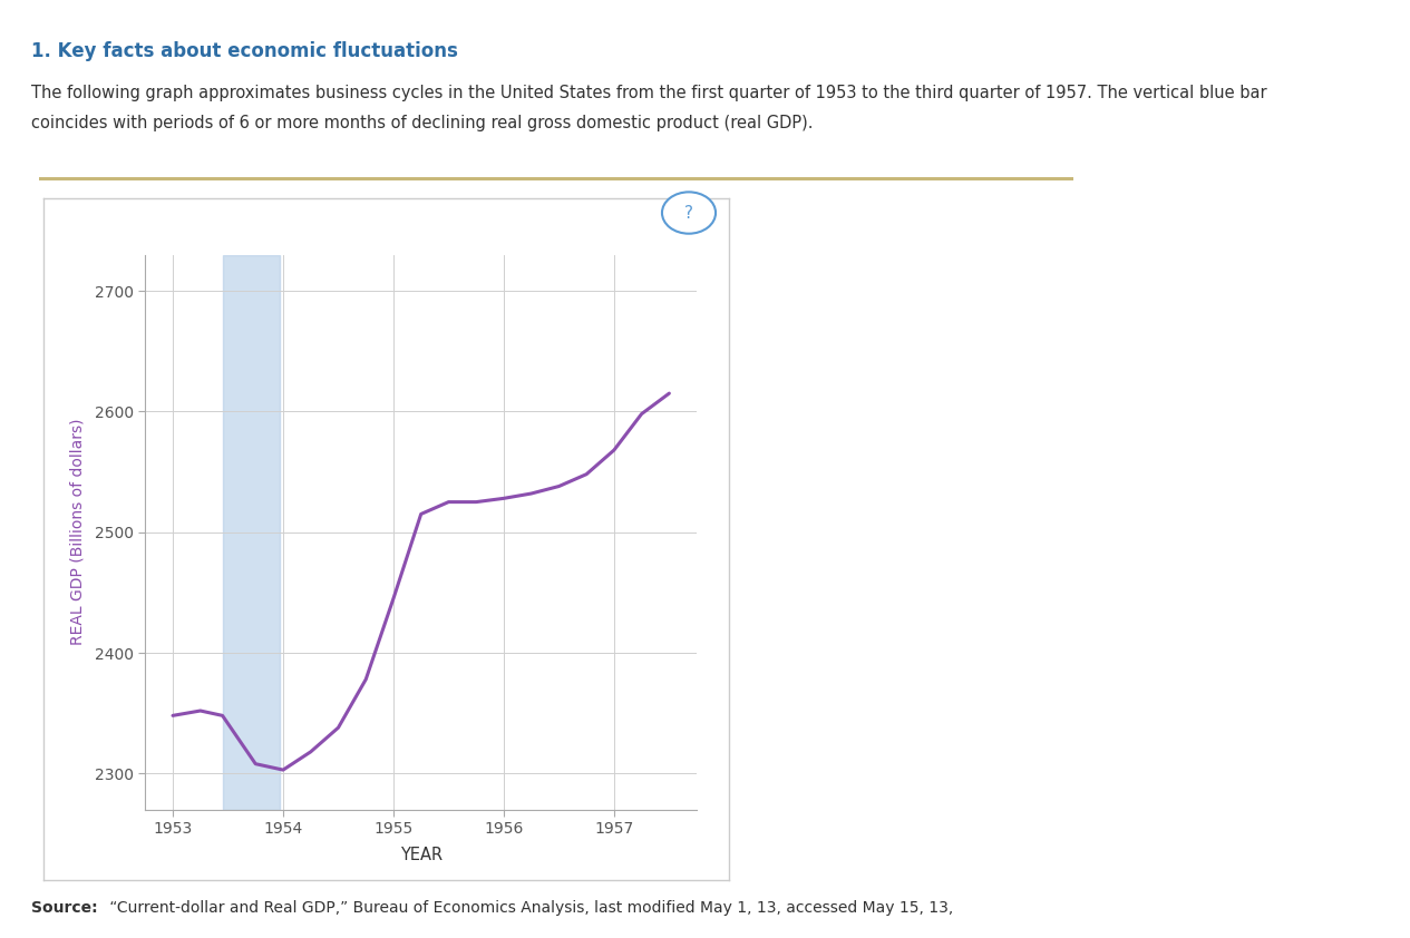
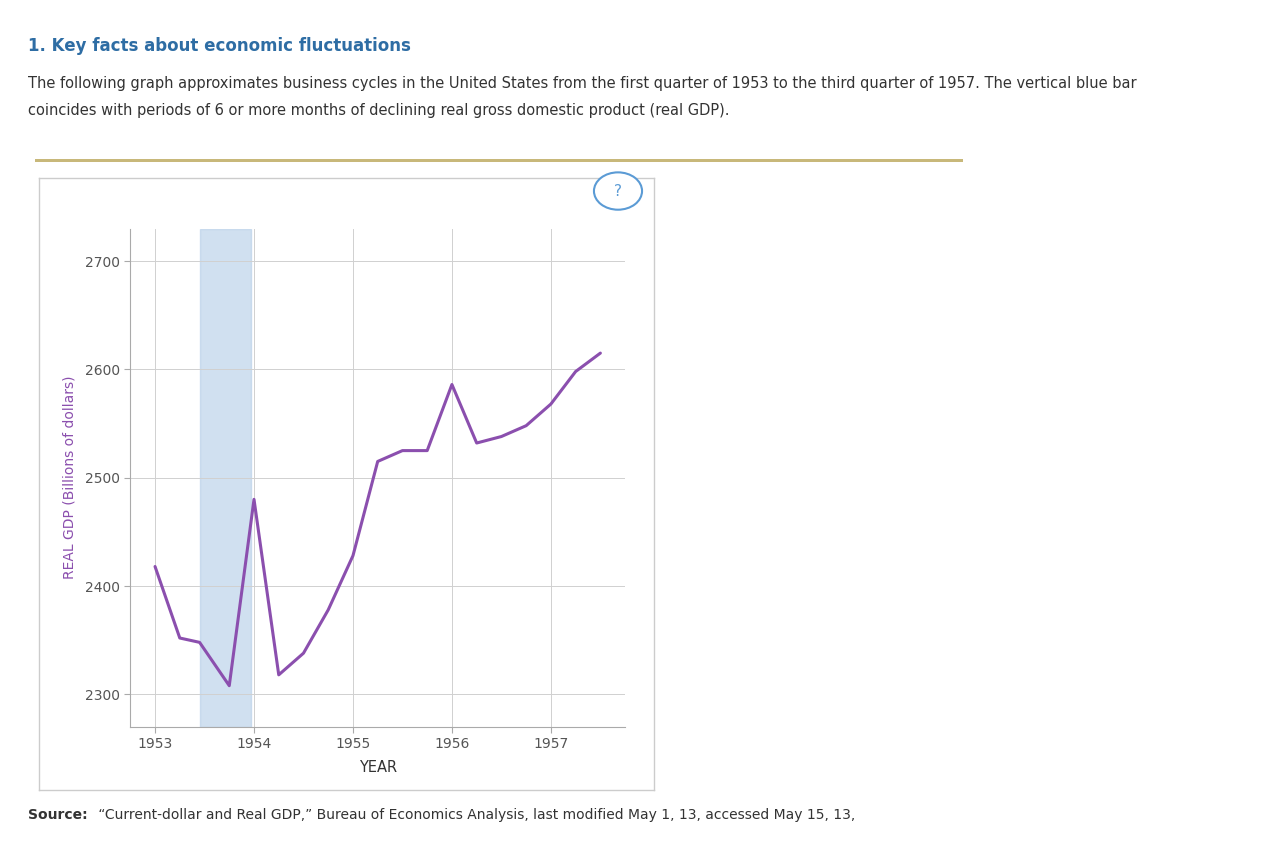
1953: 2348 -> 2418
1954: 2303 -> 2480
1955: 2445 -> 2428
1956: 2528 -> 2586
